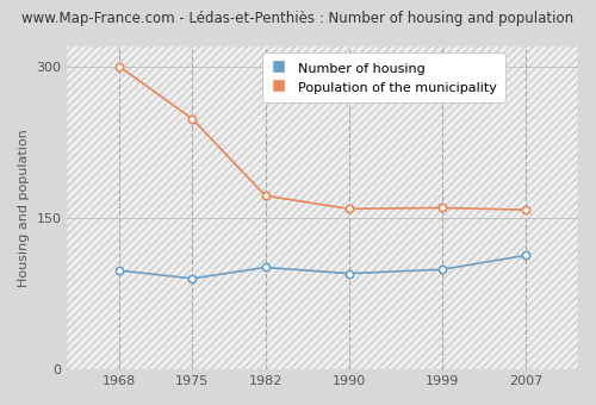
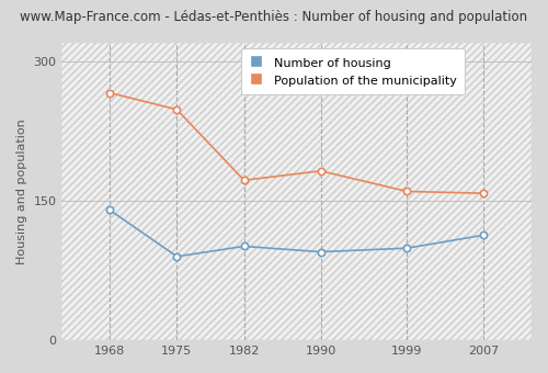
Number of housing/1968: 98 -> 140
Population of the municipality/1968: 300 -> 266
Population of the municipality/1990: 159 -> 182
